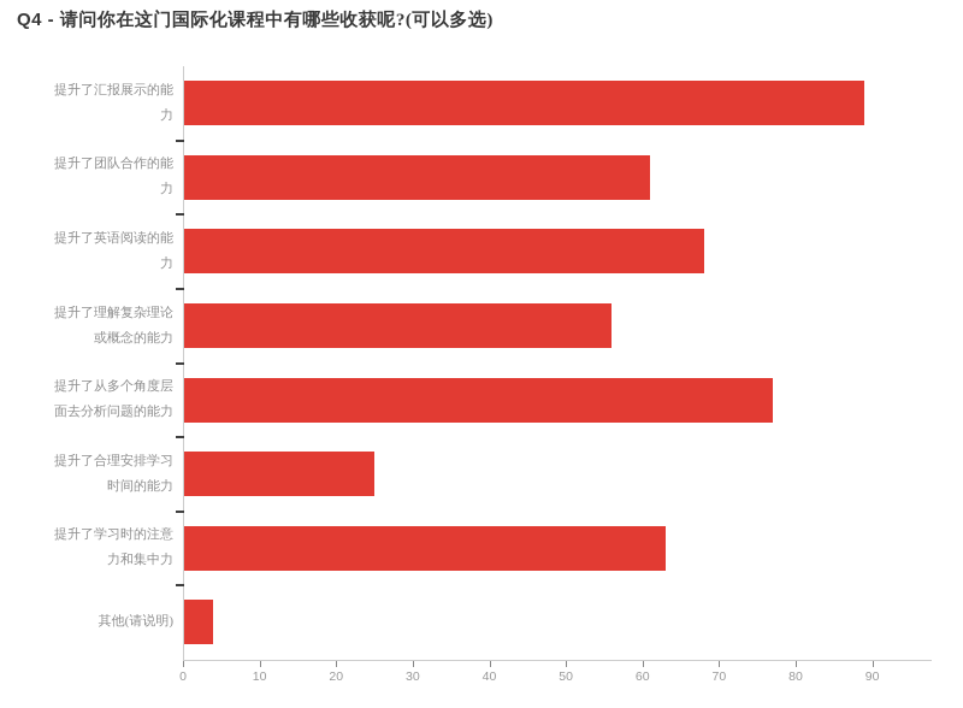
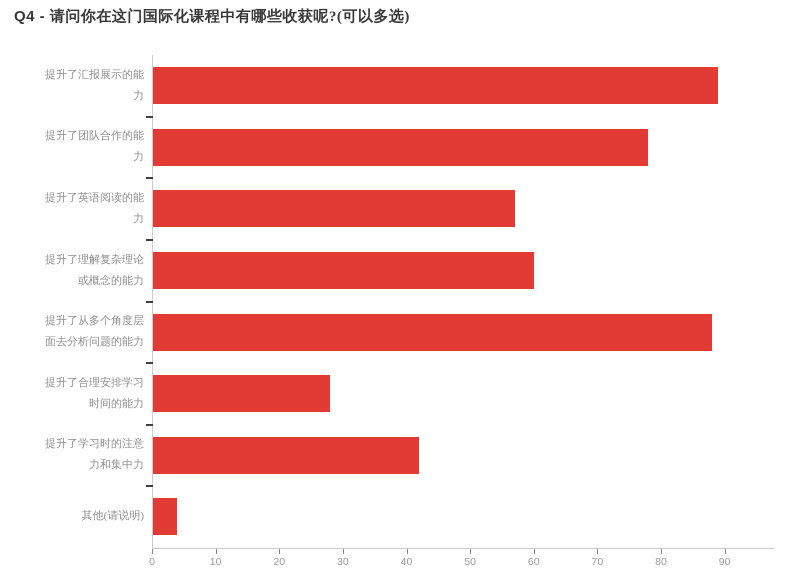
提升了团队合作的能力: 61 -> 78
提升了英语阅读的能力: 68 -> 57
提升了理解复杂理论或概念的能力: 56 -> 60
提升了从多个角度层面去分析问题的能力: 77 -> 88
提升了合理安排学习时间的能力: 25 -> 28
提升了学习时的注意力和集中力: 63 -> 42
